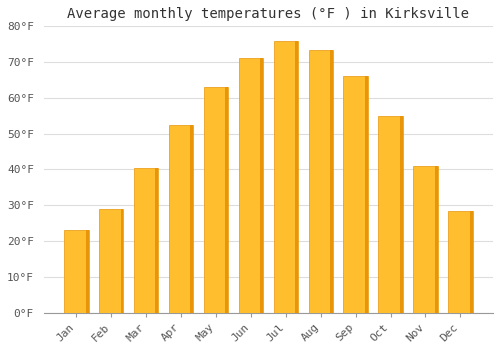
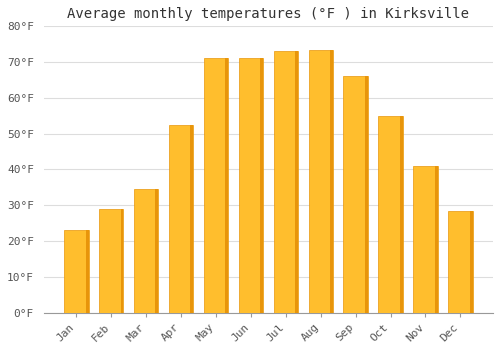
Mar: 40.5°F -> 34.5°F
May: 63.0°F -> 71.0°F
Jul: 76.0°F -> 73.0°F
